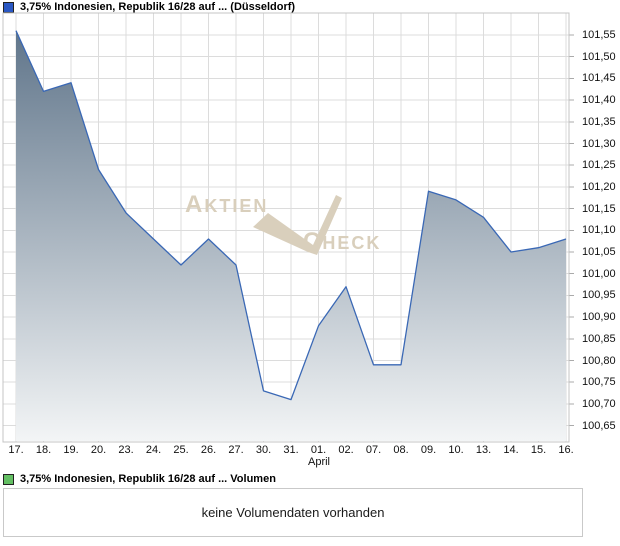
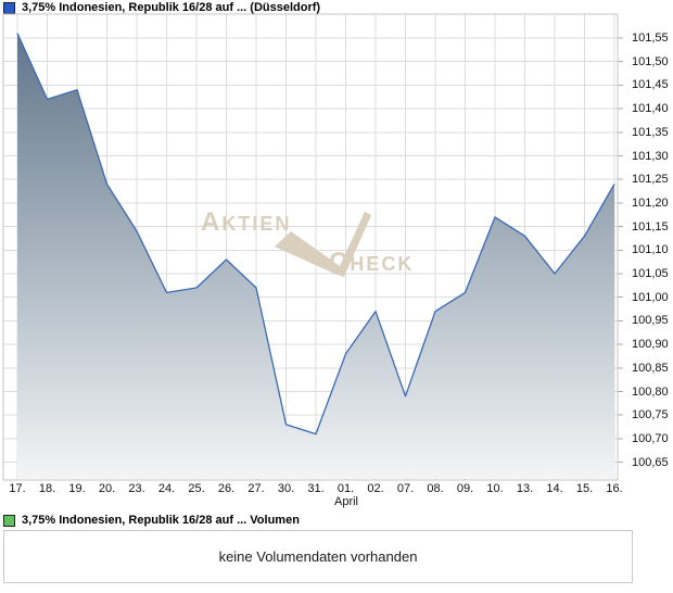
24.: 101,08 -> 101,01
08.: 100,79 -> 100,97
09.: 101,19 -> 101,01
15.: 101,06 -> 101,13
16.: 101,08 -> 101,24
